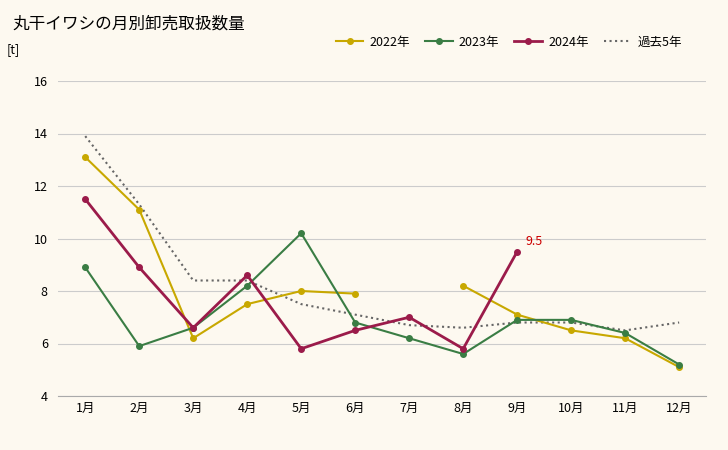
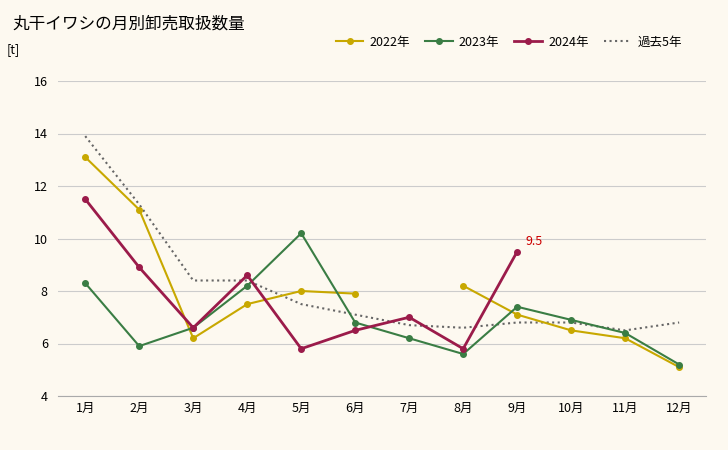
2023年/1月: 8.9 -> 8.3
2023年/9月: 6.9 -> 7.4
